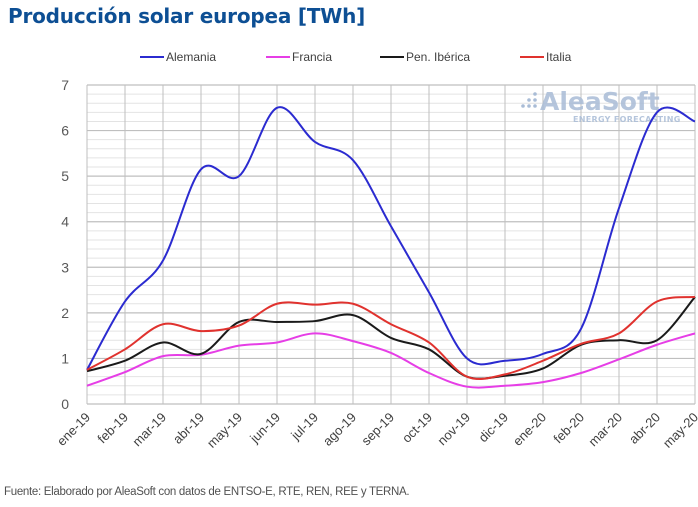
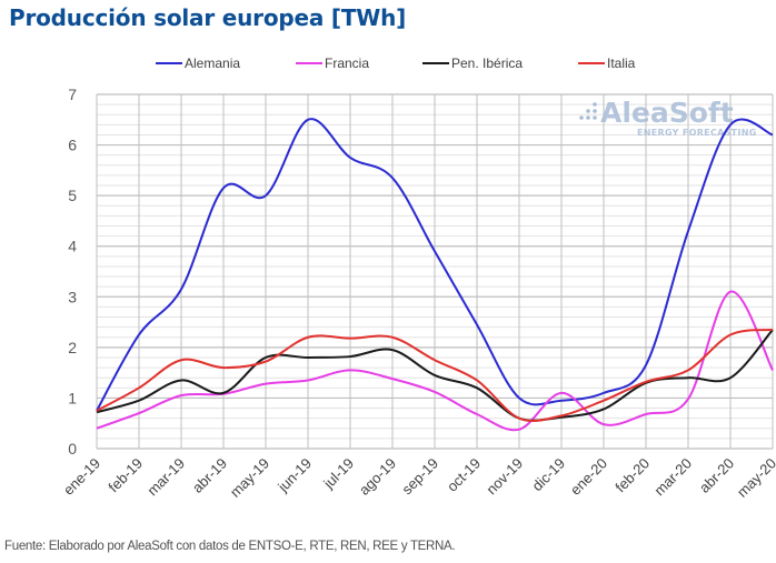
Francia/dic-19: 0.4 -> 1.1
Francia/abr-20: 1.3 -> 3.1
